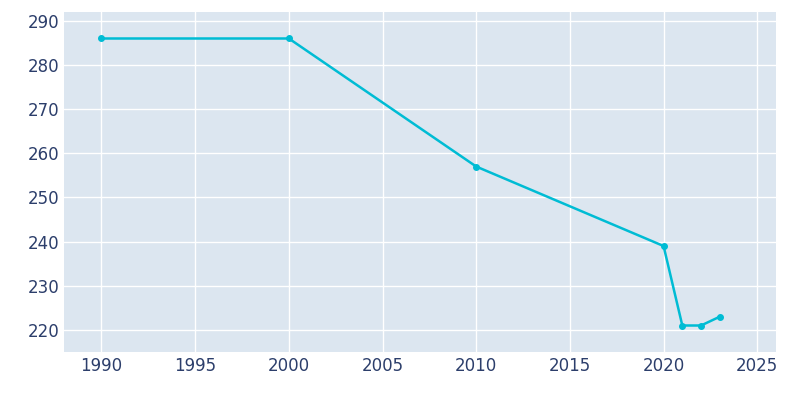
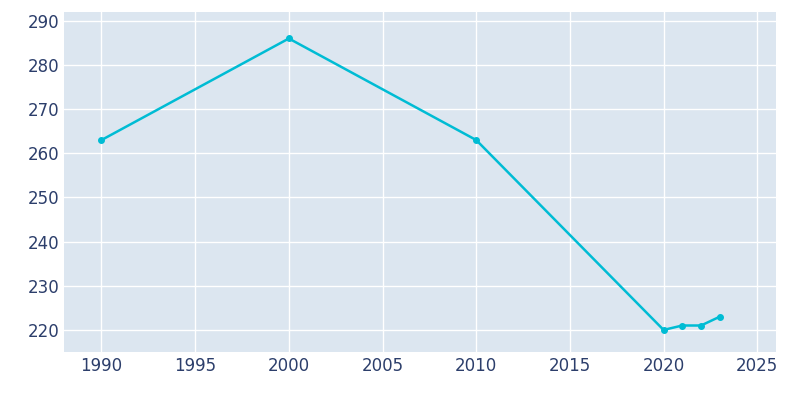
1990: 286 -> 263
2010: 257 -> 263
2020: 239 -> 220
